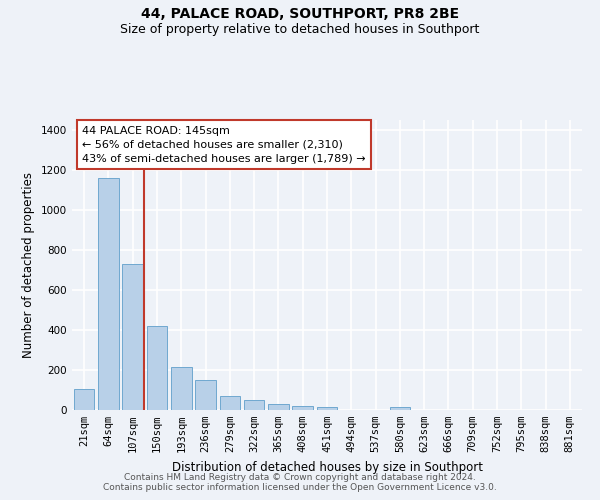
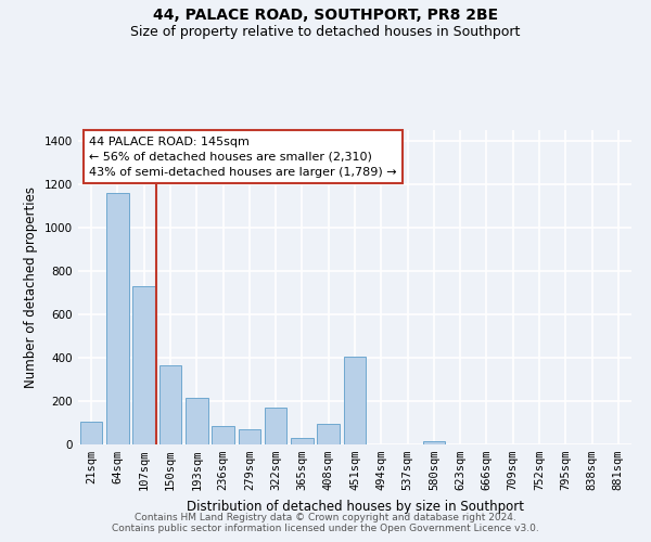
150sqm: 420 -> 365
236sqm: 150 -> 85
322sqm: 48 -> 170
408sqm: 18 -> 95
451sqm: 15 -> 405
